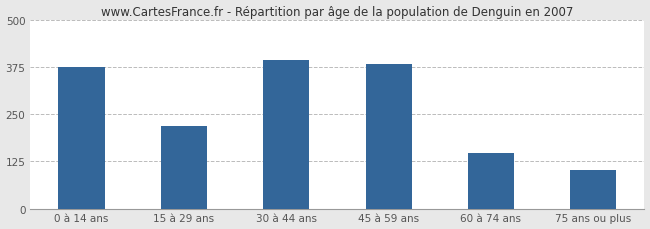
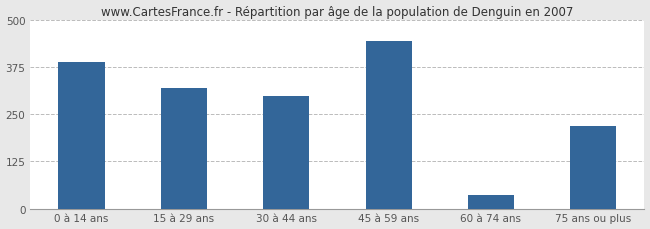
0 à 14 ans: 375 -> 390
15 à 29 ans: 220 -> 320
30 à 44 ans: 393 -> 300
45 à 59 ans: 383 -> 445
60 à 74 ans: 148 -> 35
75 ans ou plus: 103 -> 220
